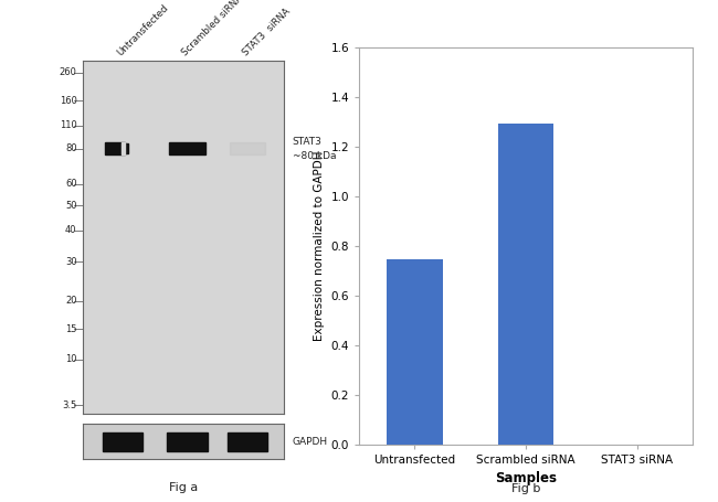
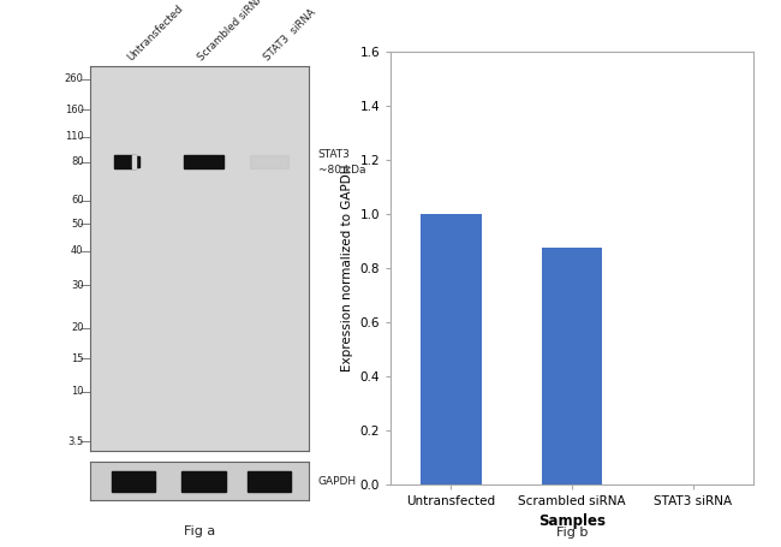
Untransfected: 0.745 -> 1.000
Scrambled siRNA: 1.295 -> 0.875
